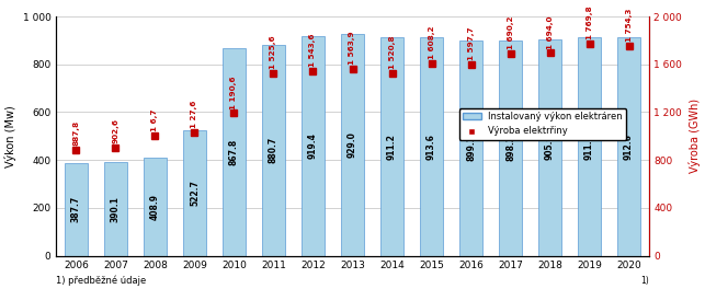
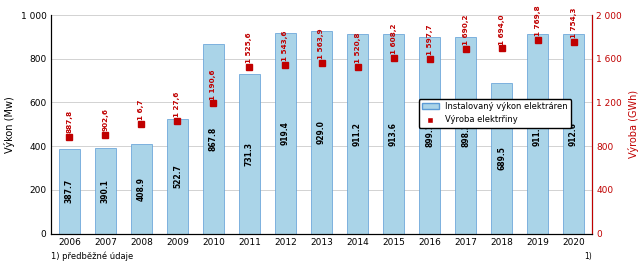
Instalovaný výkon elektráren/2011: 880.7 -> 731.3
Instalovaný výkon elektráren/2018: 905.9 -> 689.5
